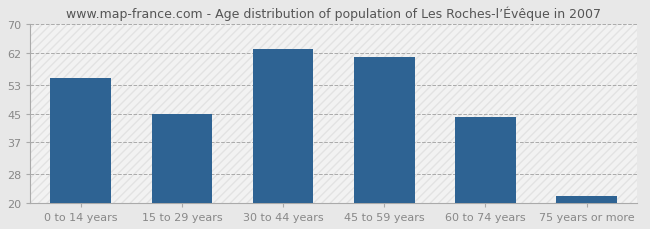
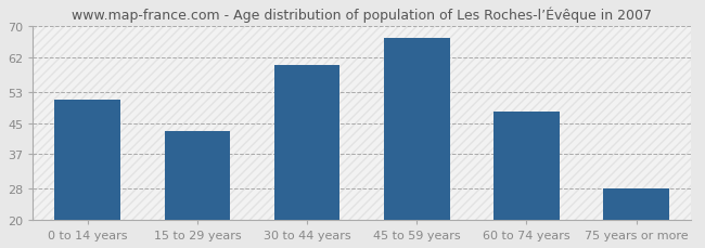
0 to 14 years: 55 -> 51
15 to 29 years: 45 -> 43
30 to 44 years: 63 -> 60
45 to 59 years: 61 -> 67
60 to 74 years: 44 -> 48
75 years or more: 22 -> 28
